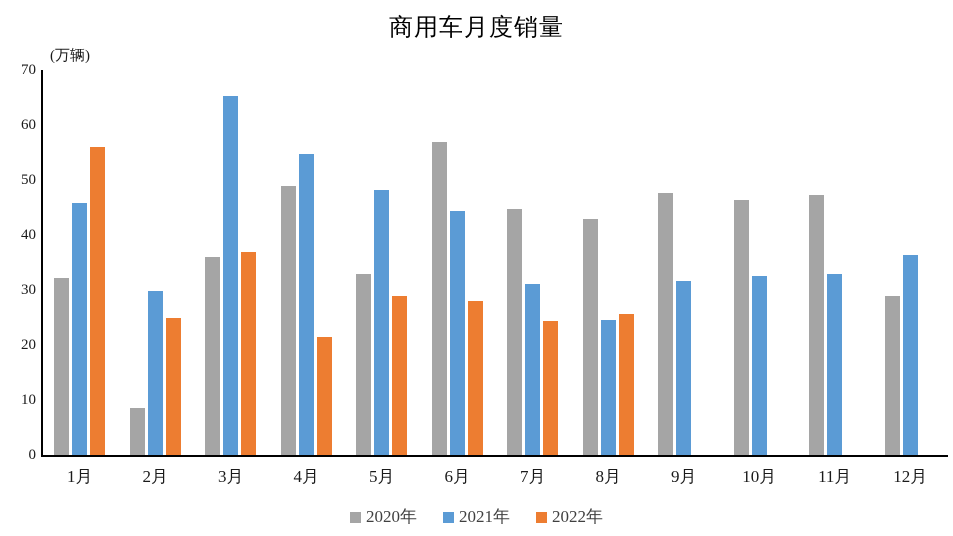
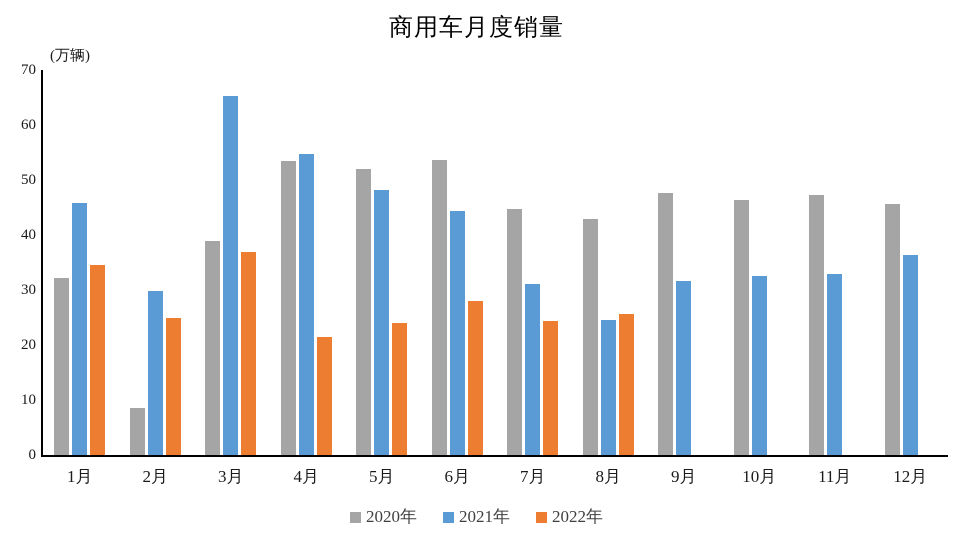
2022年/1月: 56 -> 35
2020年/3月: 36 -> 39
2020年/4月: 49 -> 53
2020年/5月: 33 -> 52
2022年/5月: 29 -> 24
2020年/6月: 57 -> 54
2020年/12月: 29 -> 46
